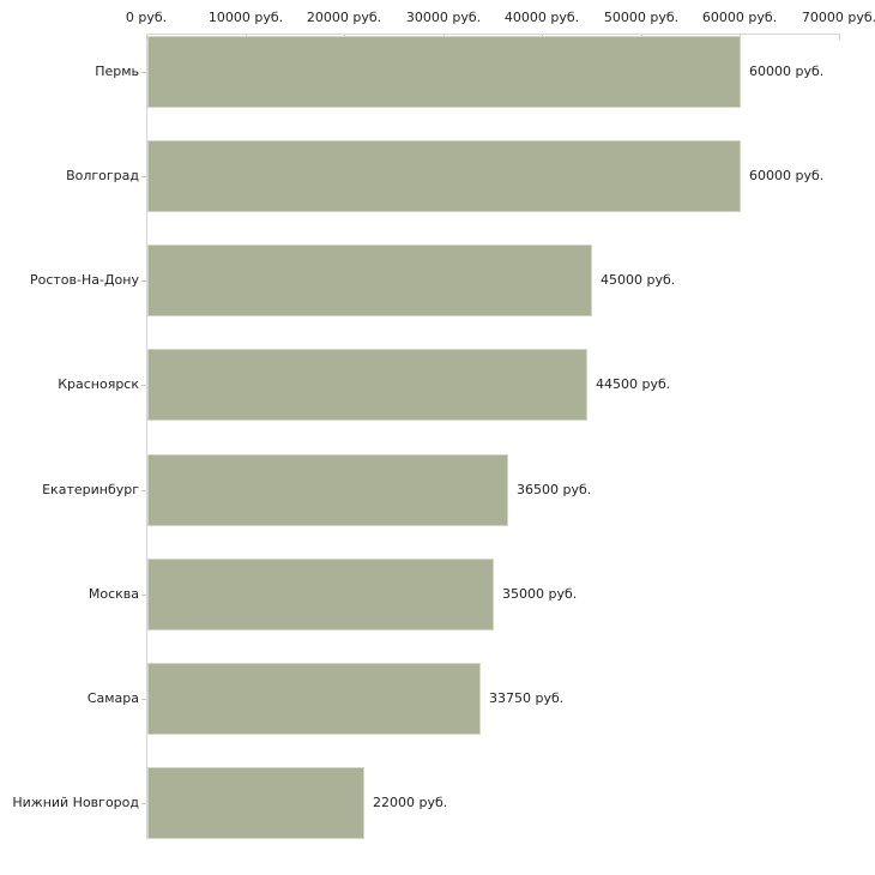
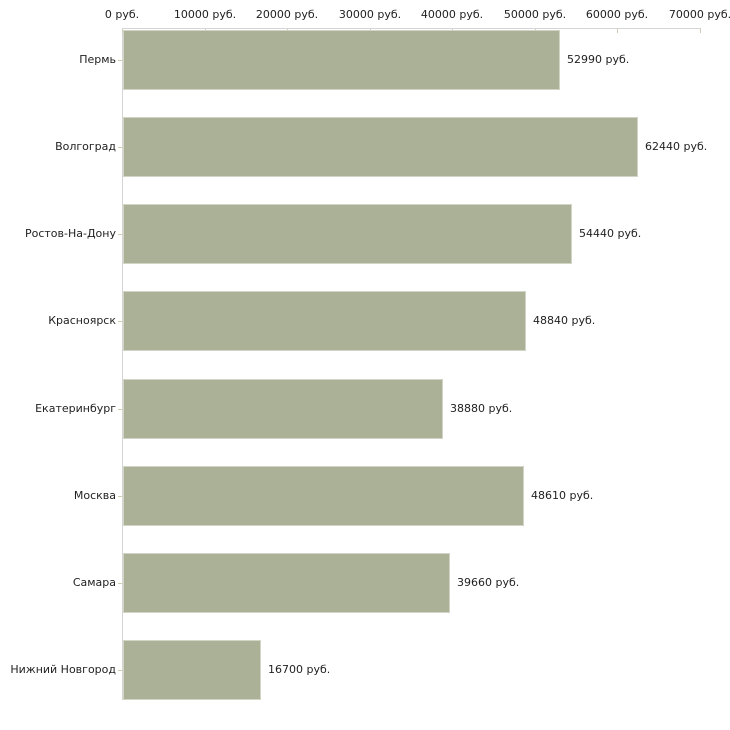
Пермь: 60000 -> 52990
Волгоград: 60000 -> 62440
Ростов-На-Дону: 45000 -> 54440
Красноярск: 44500 -> 48840
Екатеринбург: 36500 -> 38880
Москва: 35000 -> 48610
Самара: 33750 -> 39660
Нижний Новгород: 22000 -> 16700
